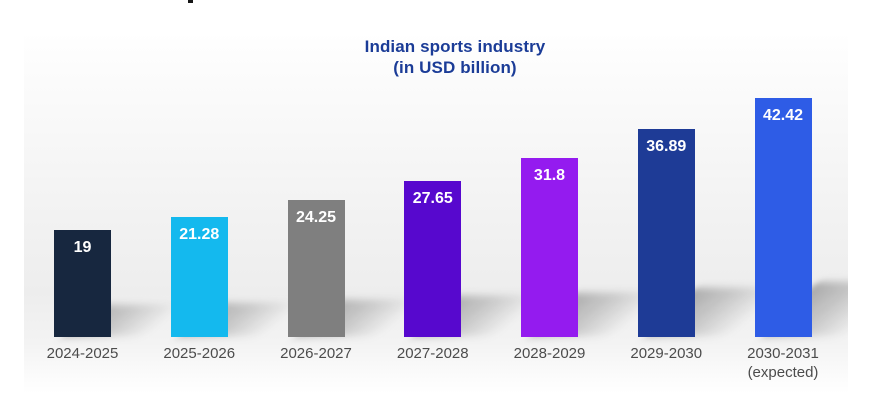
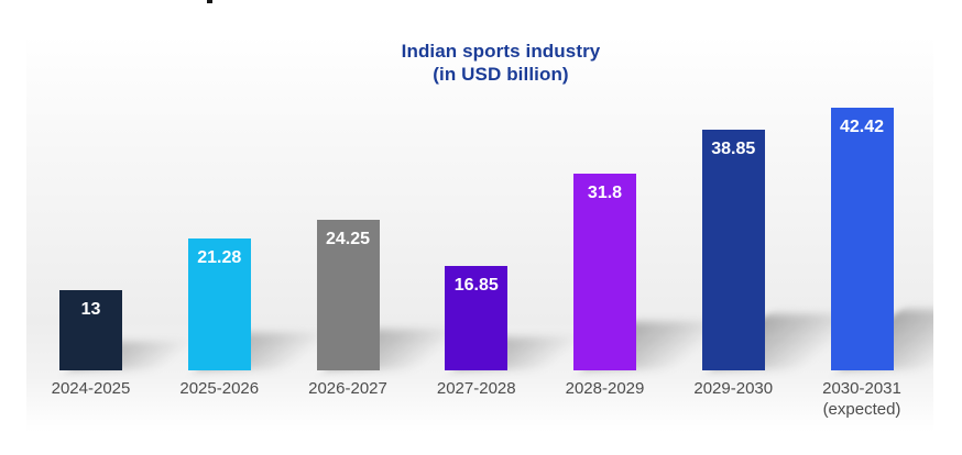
2024-2025: 19 -> 13
2027-2028: 27.65 -> 16.85
2029-2030: 36.89 -> 38.85
